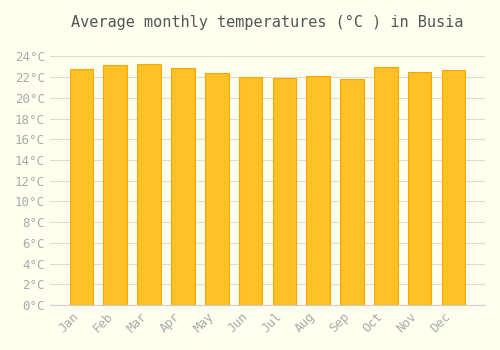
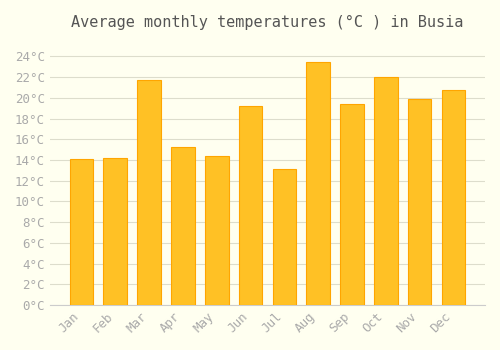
Jan: 22.8°C -> 14.1°C
Feb: 23.2°C -> 14.2°C
Mar: 23.3°C -> 21.7°C
Apr: 22.9°C -> 15.3°C
May: 22.4°C -> 14.4°C
Jun: 22.0°C -> 19.2°C
Jul: 21.9°C -> 13.1°C
Aug: 22.1°C -> 23.5°C
Sep: 21.8°C -> 19.4°C
Oct: 23.0°C -> 22.0°C
Nov: 22.5°C -> 19.9°C
Dec: 22.7°C -> 20.8°C
